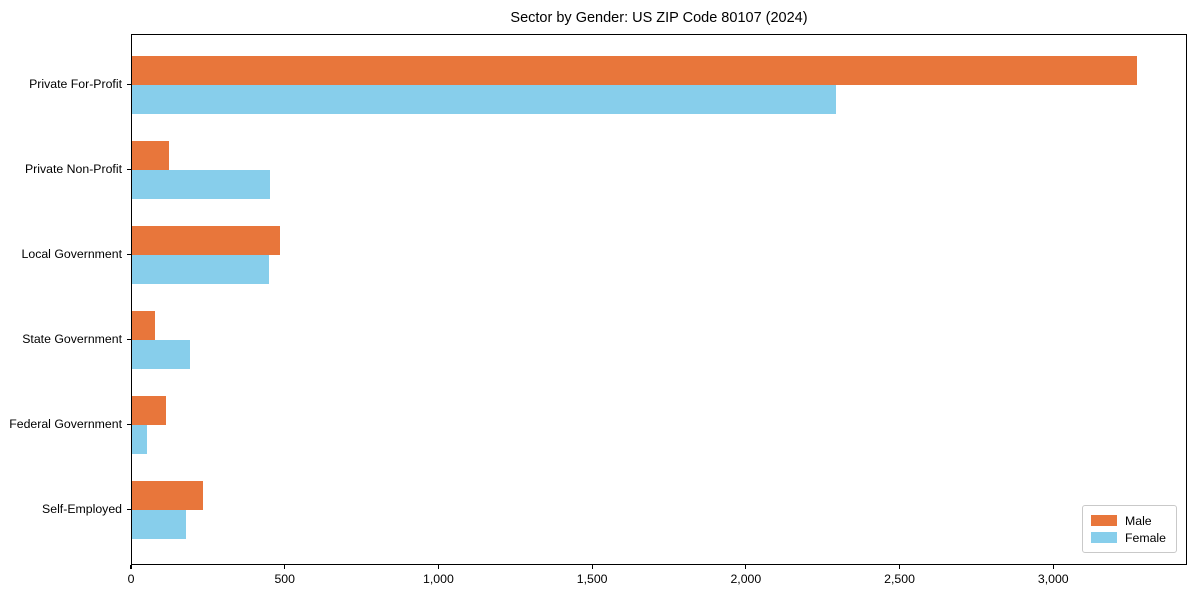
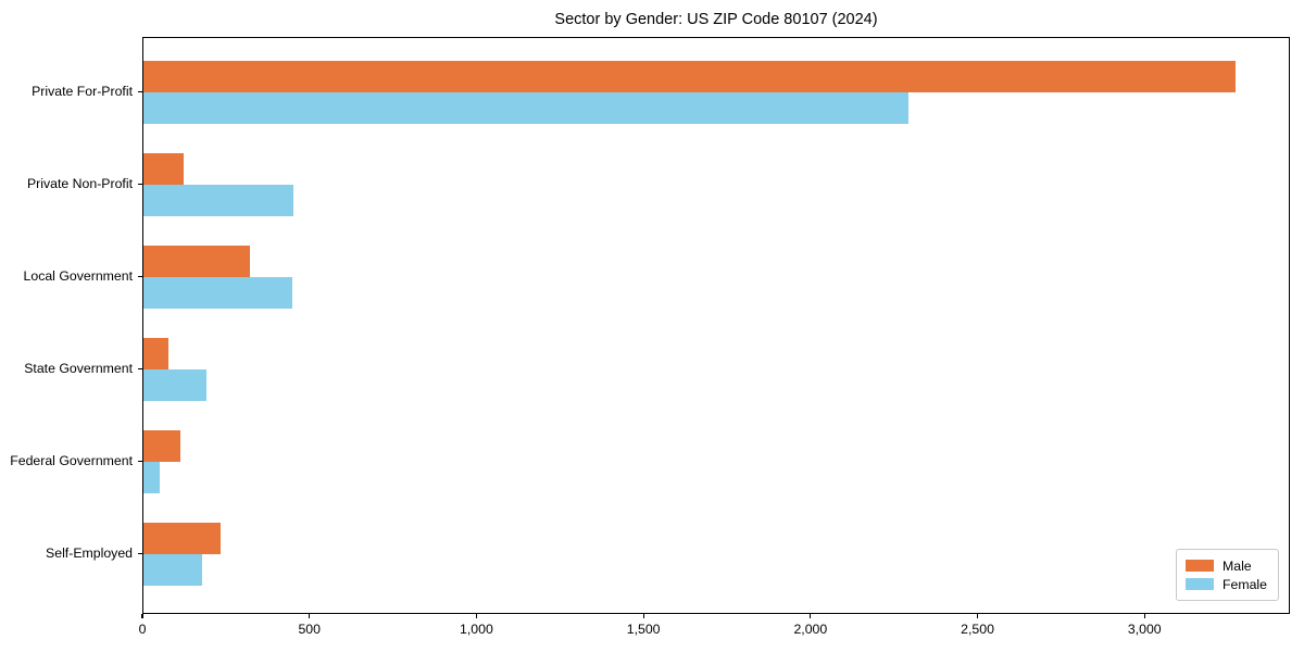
Male/Local Government: 480 -> 320
